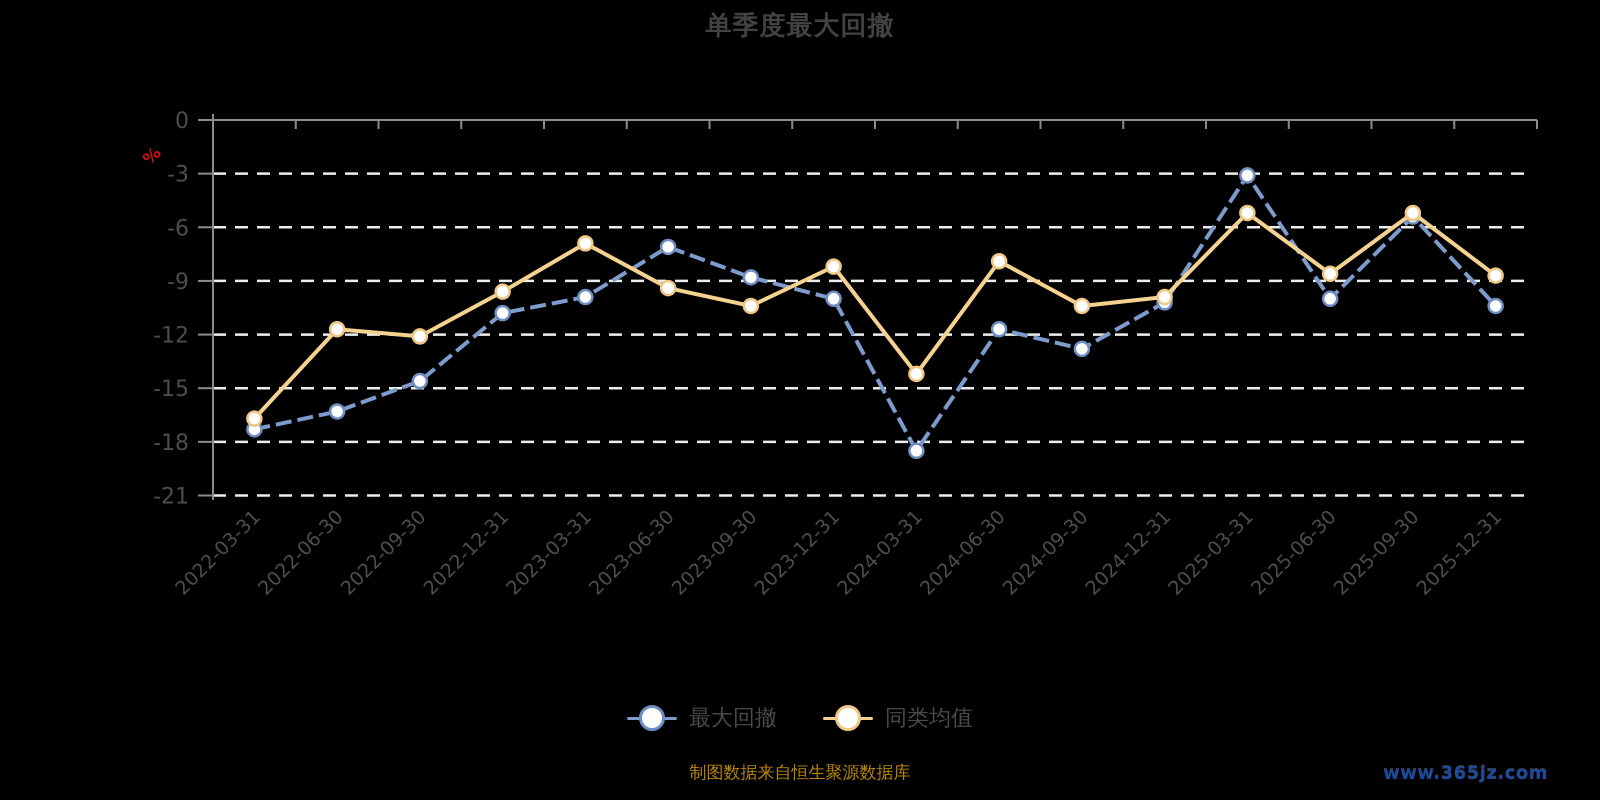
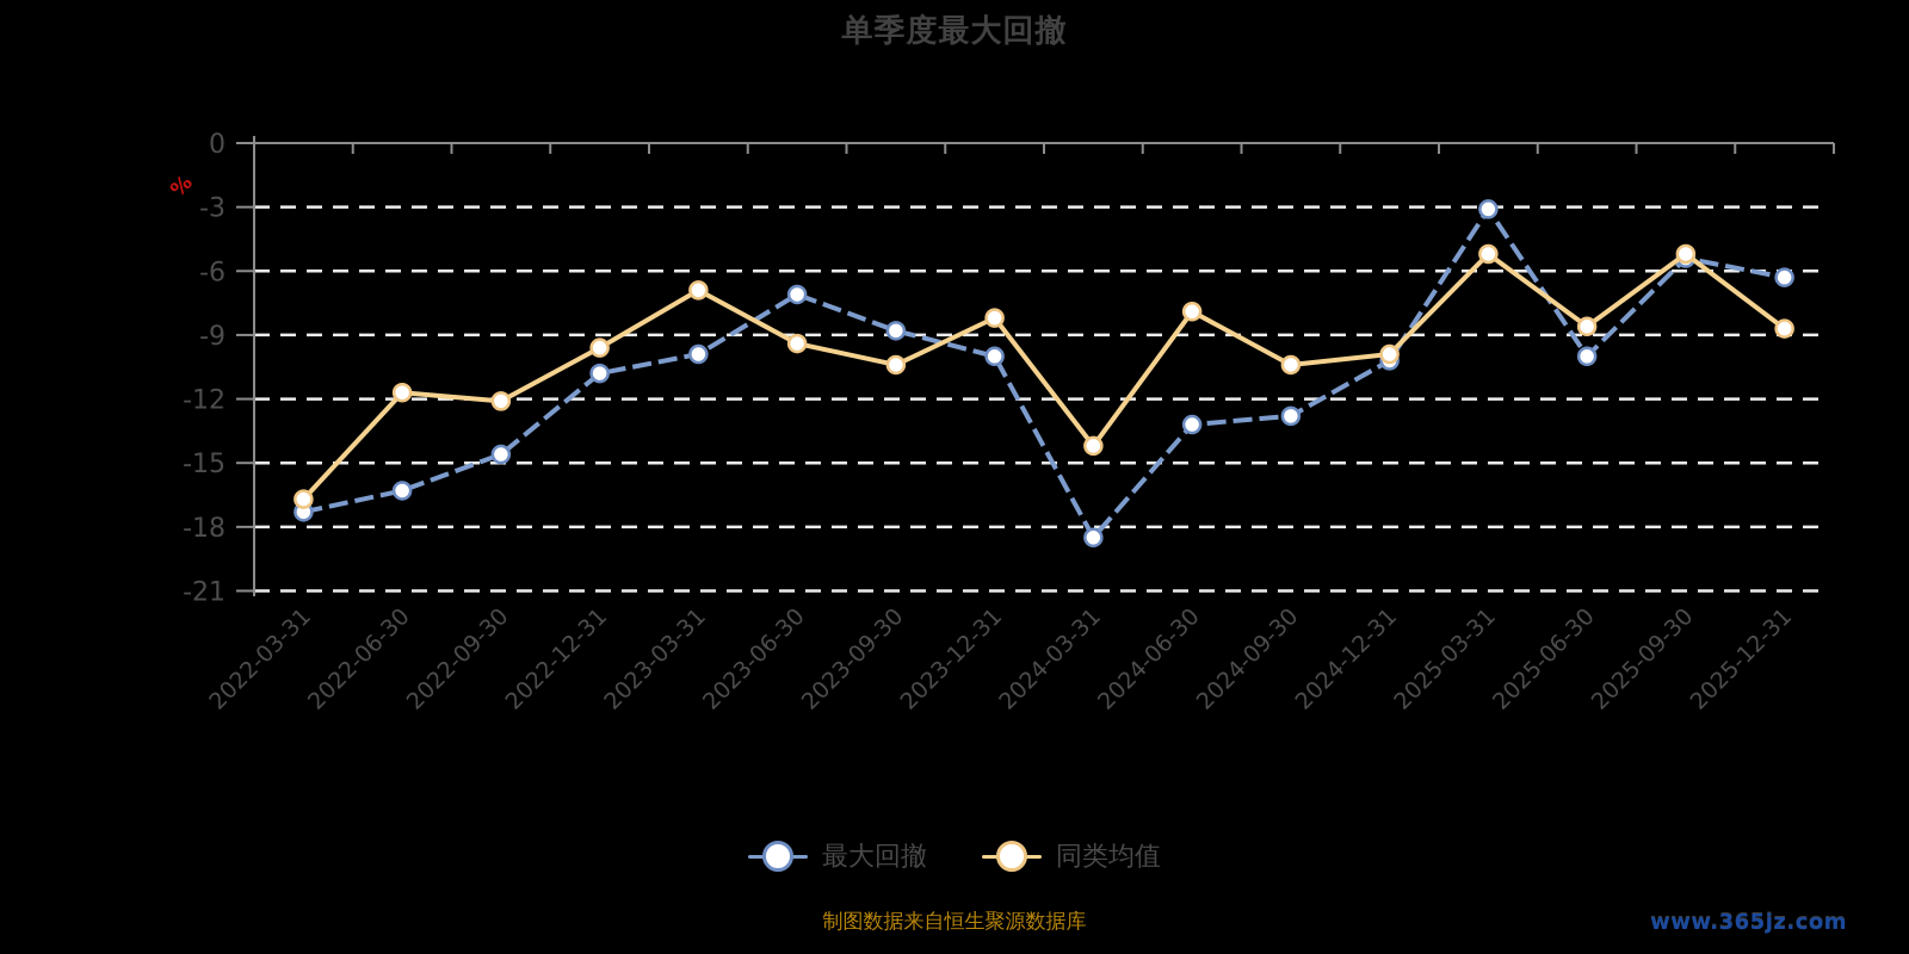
最大回撤/2024-06-30: -11.7 -> -13.2
最大回撤/2025-12-31: -10.4 -> -6.3
